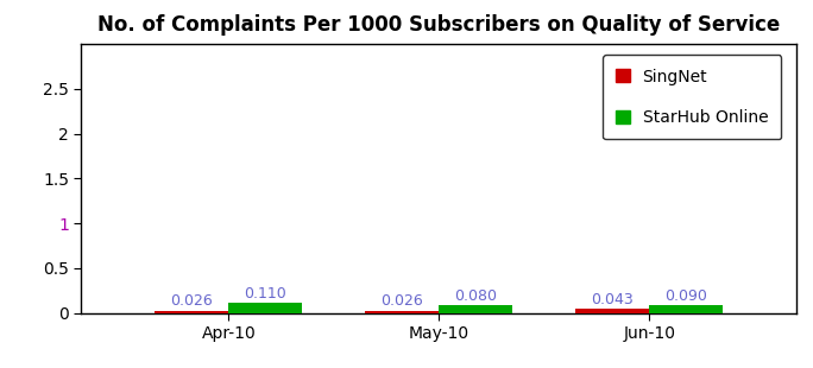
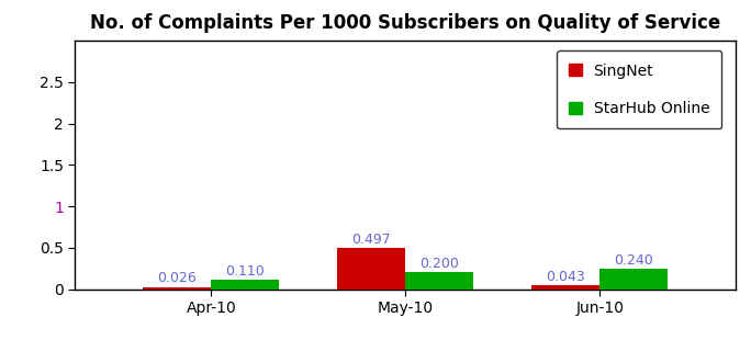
SingNet/May-10: 0.026 -> 0.497
StarHub Online/May-10: 0.080 -> 0.200
StarHub Online/Jun-10: 0.090 -> 0.240
